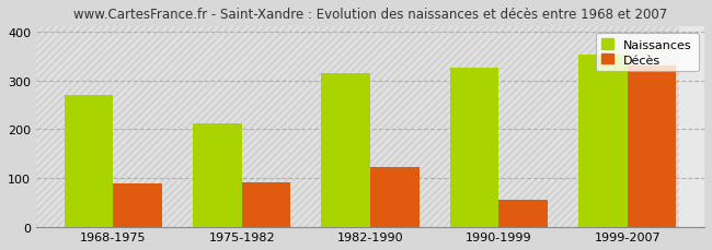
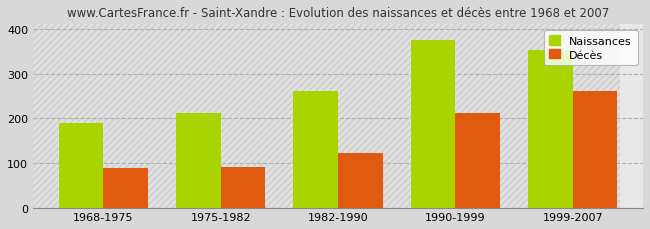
Naissances/1968-1975: 270 -> 190
Naissances/1982-1990: 315 -> 260
Naissances/1990-1999: 325 -> 375
Décès/1990-1999: 55 -> 212
Décès/1999-2007: 330 -> 262
